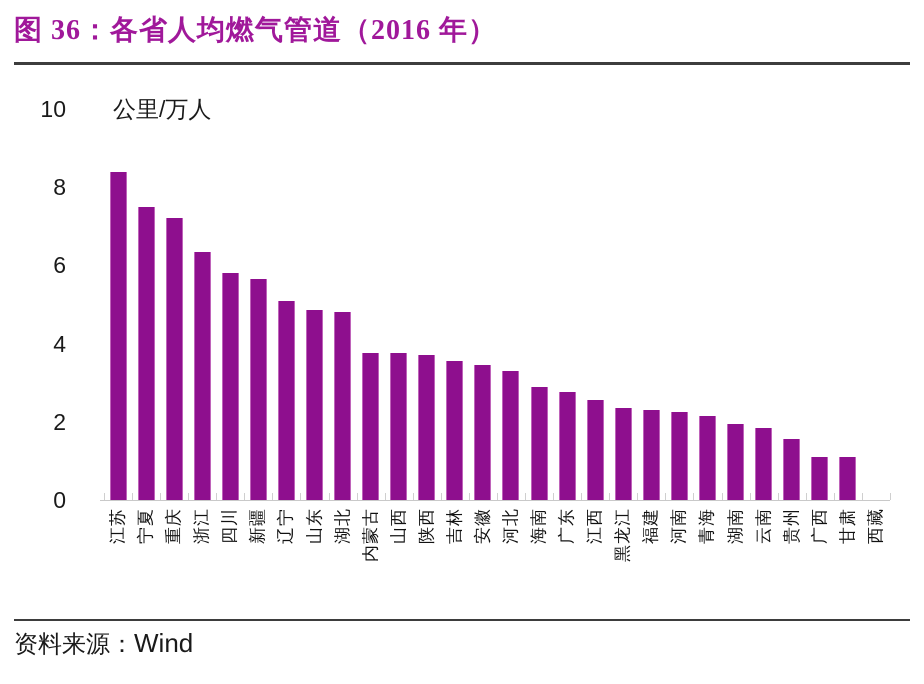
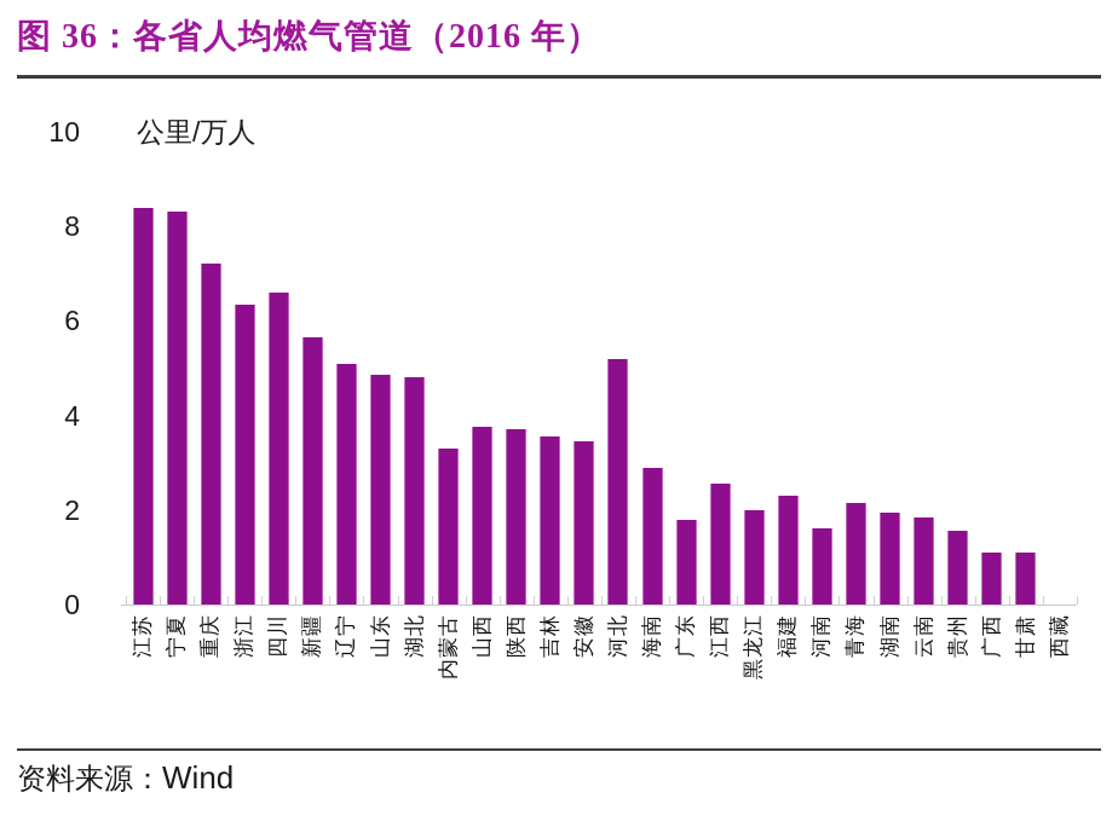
宁夏: 7.5 -> 8.3
四川: 5.8 -> 6.6
内蒙古: 3.8 -> 3.3
河北: 3.3 -> 5.2
广东: 2.8 -> 1.8
黑龙江: 2.4 -> 2.0
河南: 2.2 -> 1.6
